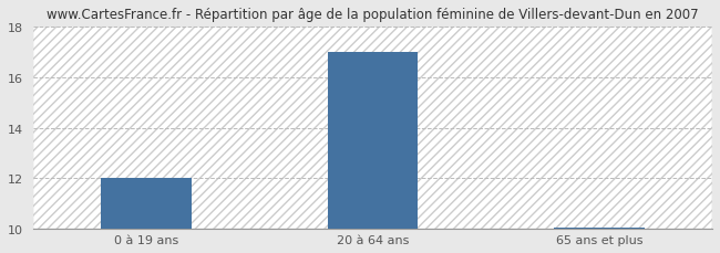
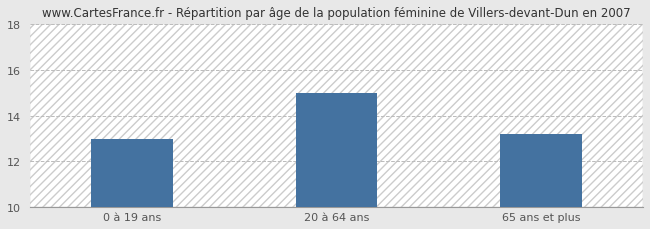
0 à 19 ans: 12.00 -> 13.00
20 à 64 ans: 17.00 -> 15.00
65 ans et plus: 10.05 -> 13.20
